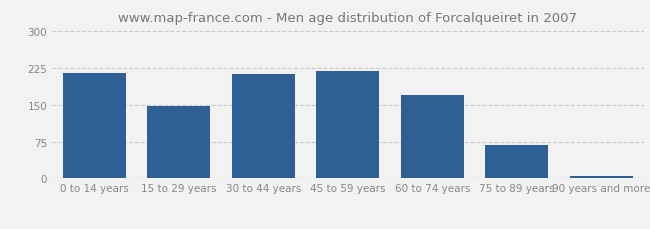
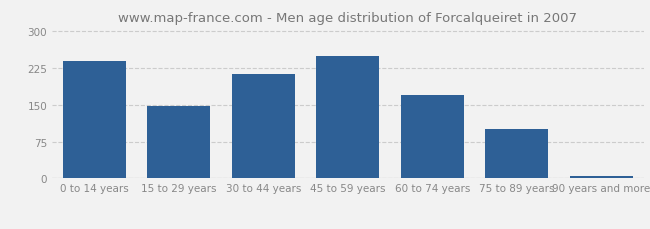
0 to 14 years: 215 -> 240
45 to 59 years: 220 -> 250
75 to 89 years: 68 -> 100
